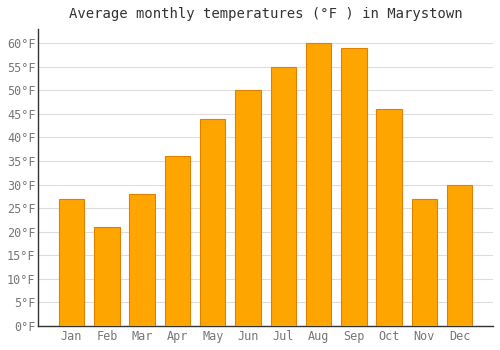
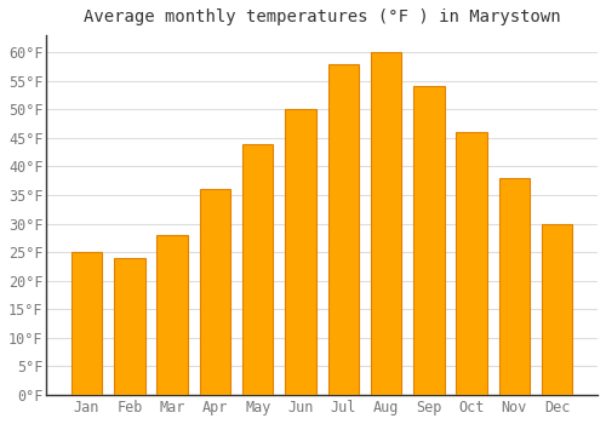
Jan: 27°F -> 25°F
Feb: 21°F -> 24°F
Jul: 55°F -> 58°F
Sep: 59°F -> 54°F
Nov: 27°F -> 38°F
